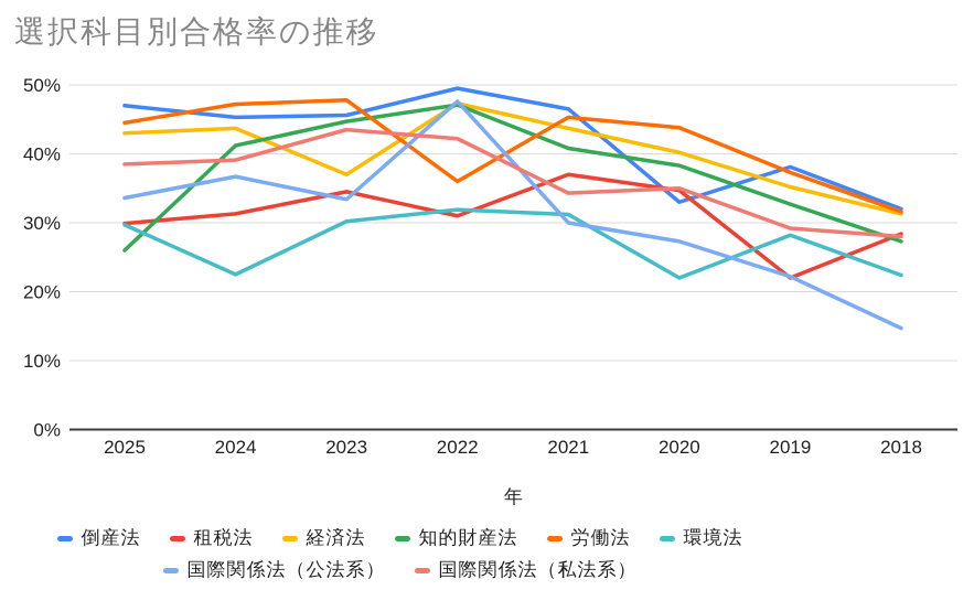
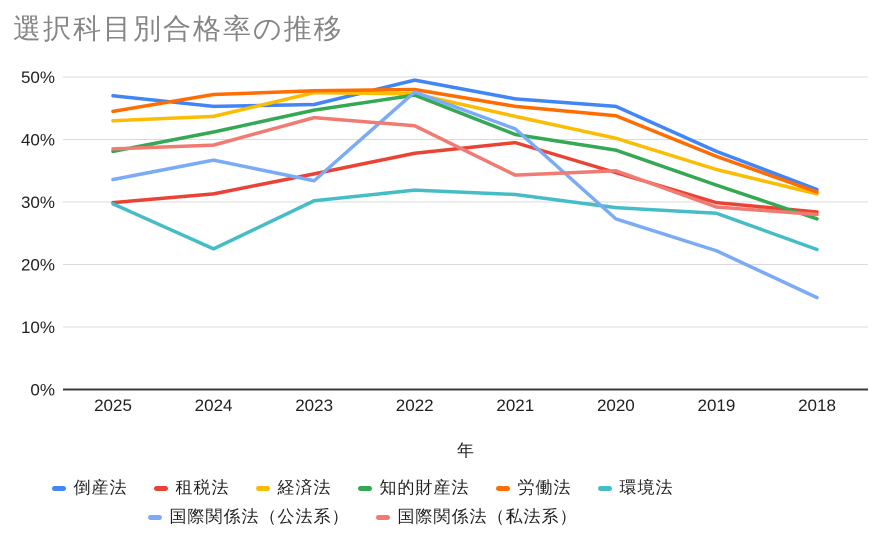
知的財産法/2025: 26% -> 38%
経済法/2023: 37% -> 48%
租税法/2022: 31% -> 38%
労働法/2022: 36% -> 48%
租税法/2021: 37% -> 40%
国際関係法（公法系）/2021: 30% -> 42%
倒産法/2020: 33% -> 45%
環境法/2020: 22% -> 29%
租税法/2019: 22% -> 30%
